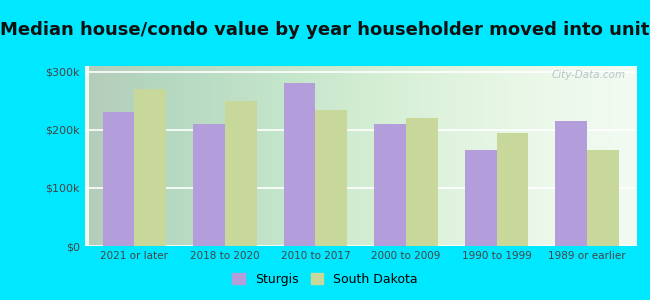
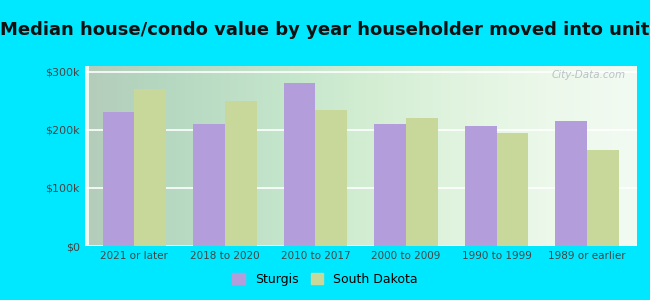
Sturgis/1990 to 1999: $165k -> $206k
